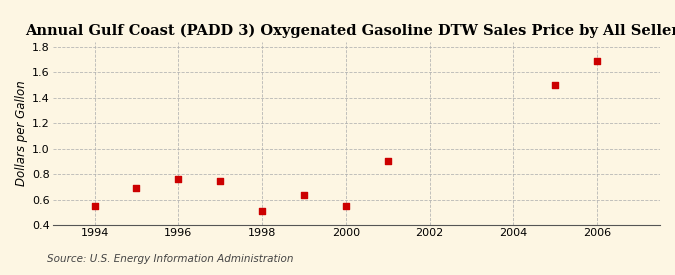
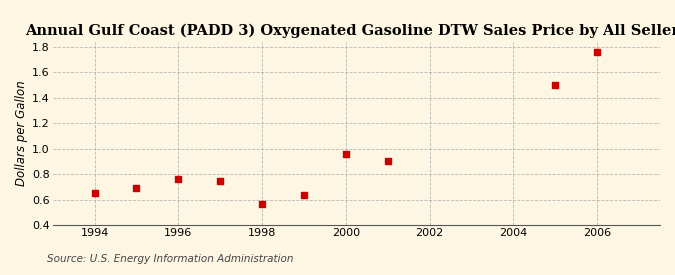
1994: 0.55 -> 0.65
1998: 0.51 -> 0.57
2000: 0.55 -> 0.96
2006: 1.69 -> 1.76
